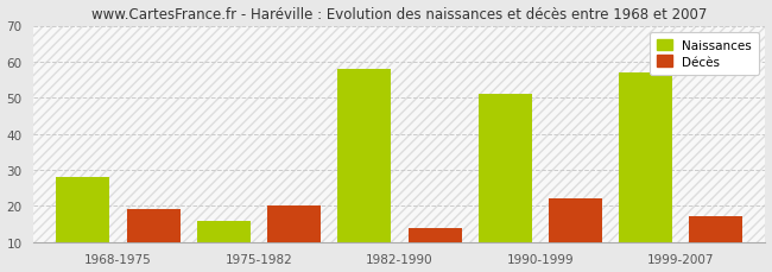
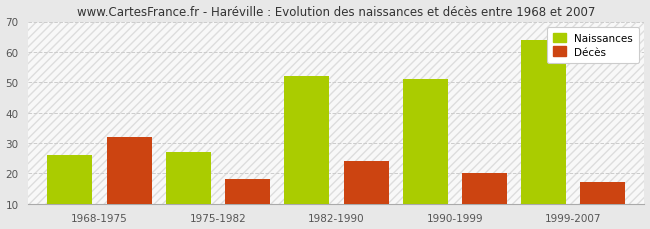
Naissances/1968-1975: 28 -> 26
Décès/1968-1975: 19 -> 32
Naissances/1975-1982: 16 -> 27
Décès/1975-1982: 20 -> 18
Naissances/1982-1990: 58 -> 52
Décès/1982-1990: 14 -> 24
Décès/1990-1999: 22 -> 20
Naissances/1999-2007: 57 -> 64
